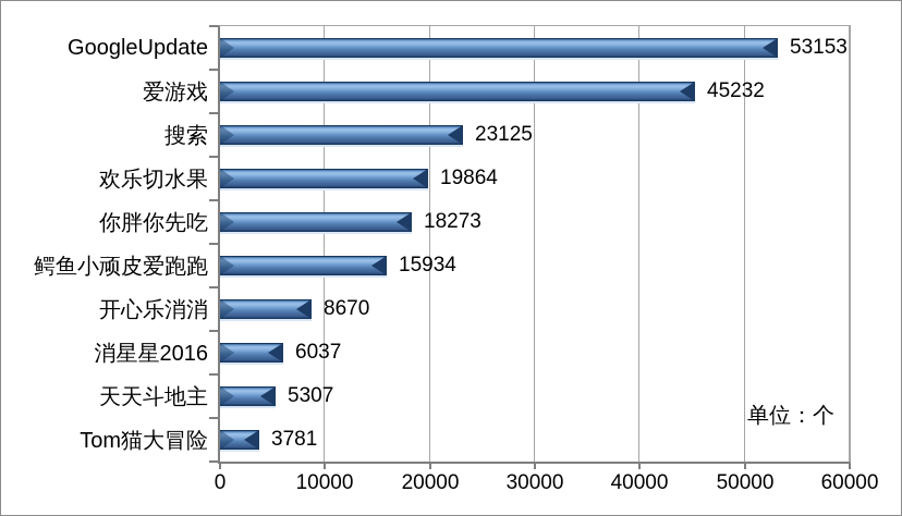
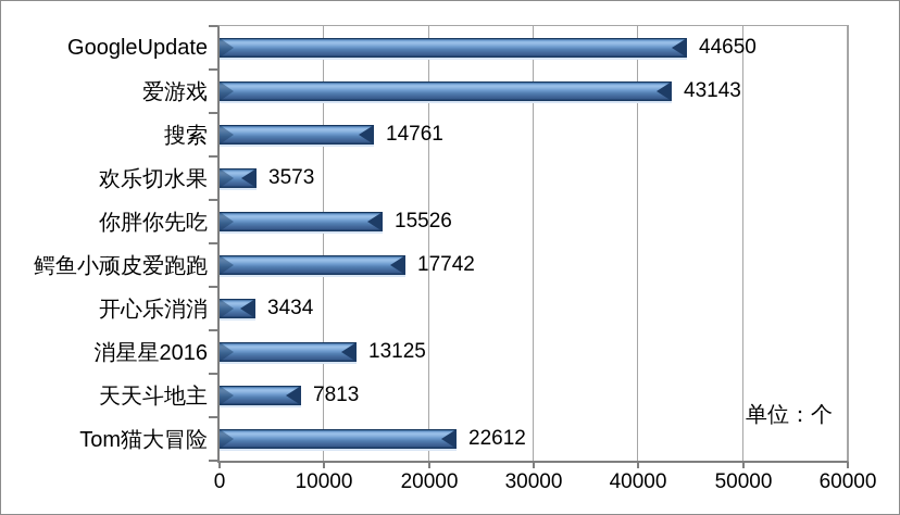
GoogleUpdate: 53153 -> 44650
爱游戏: 45232 -> 43143
搜索: 23125 -> 14761
欢乐切水果: 19864 -> 3573
你胖你先吃: 18273 -> 15526
鳄鱼小顽皮爱跑跑: 15934 -> 17742
开心乐消消: 8670 -> 3434
消星星2016: 6037 -> 13125
天天斗地主: 5307 -> 7813
Tom猫大冒险: 3781 -> 22612
